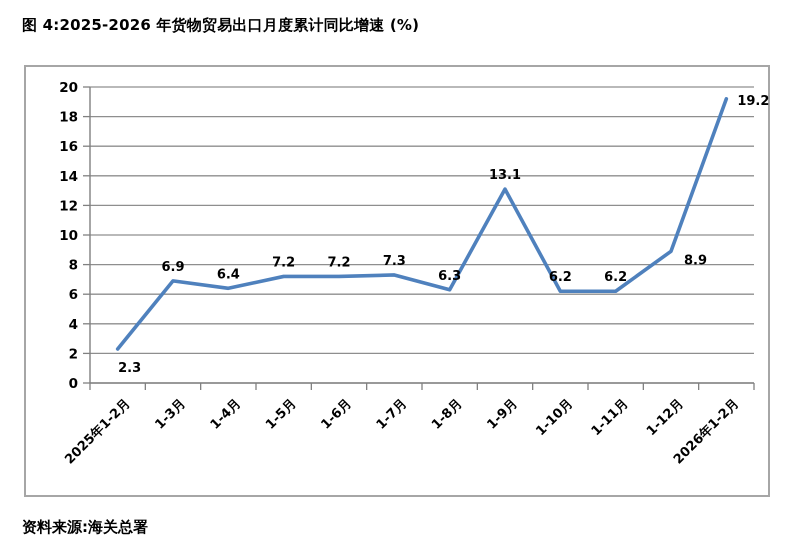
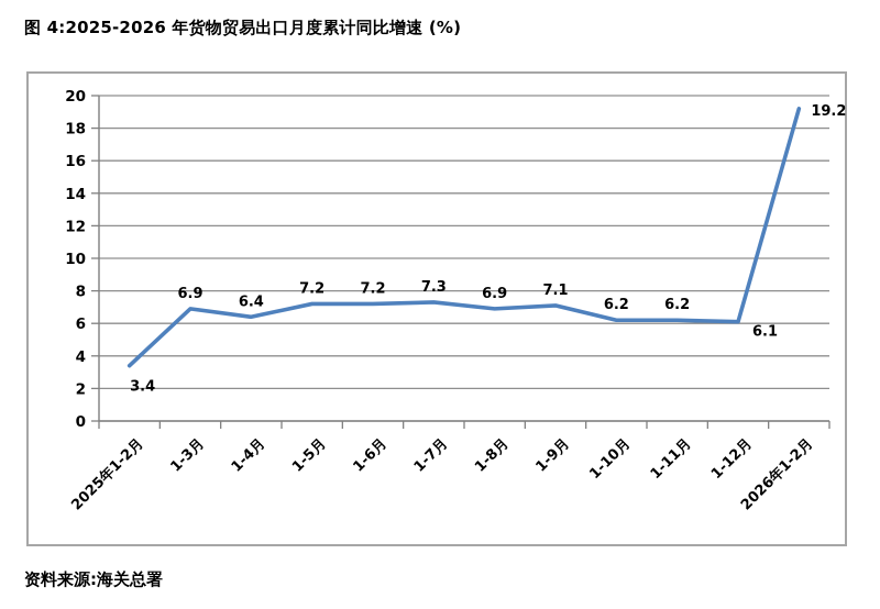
2025年1-2月: 2.3 -> 3.4
1-8月: 6.3 -> 6.9
1-9月: 13.1 -> 7.1
1-12月: 8.9 -> 6.1
